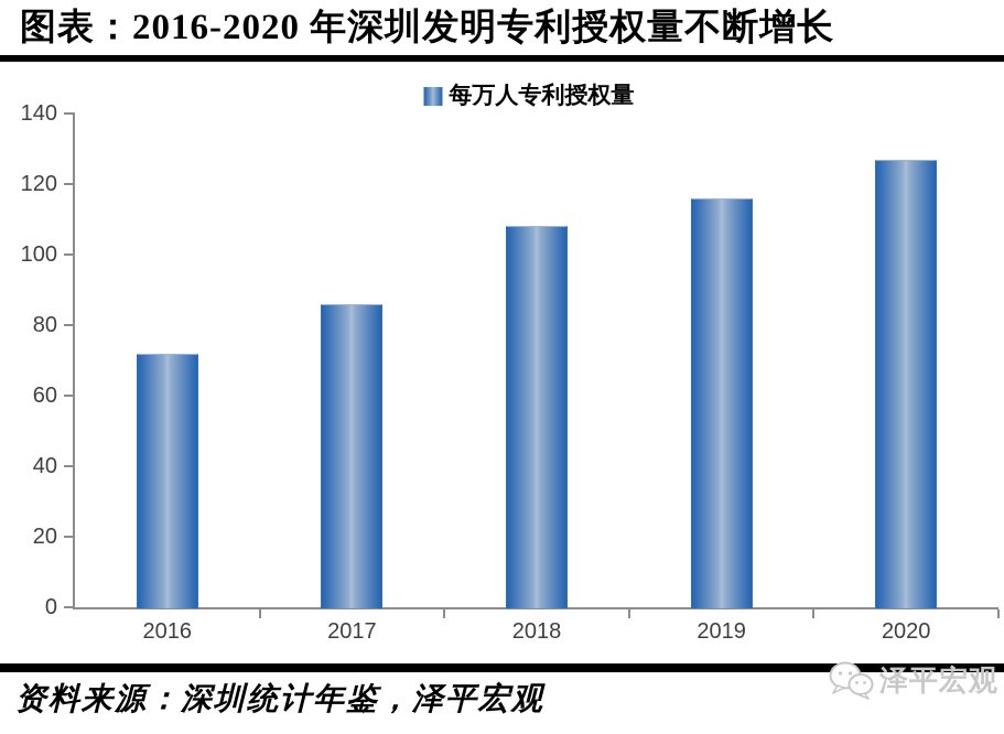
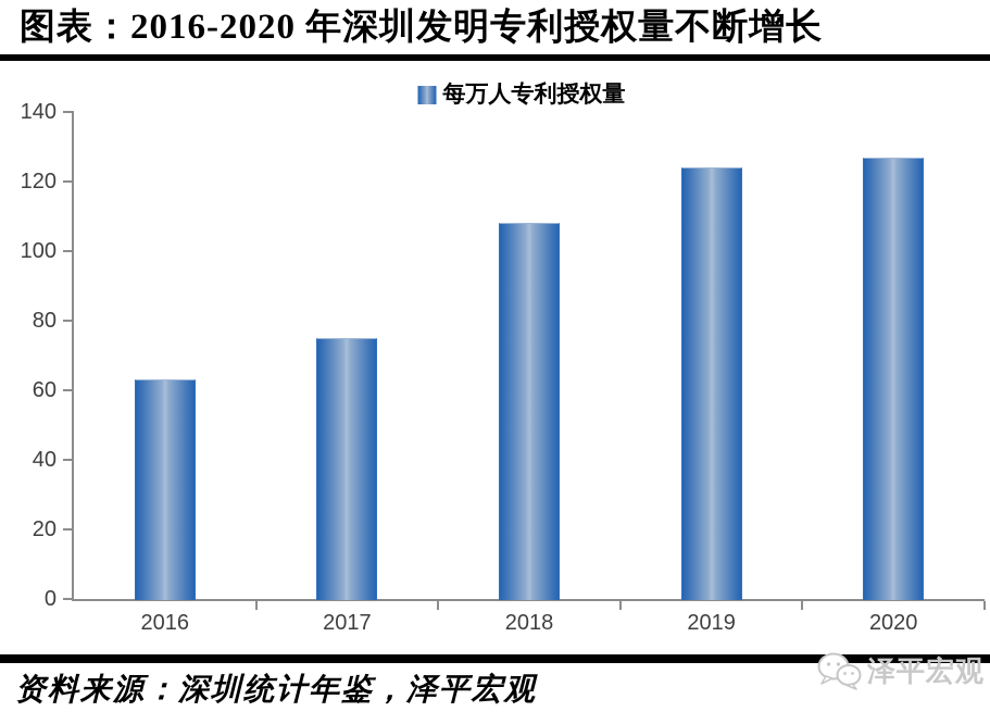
2016: 72 -> 63
2017: 86 -> 75
2019: 116 -> 124
